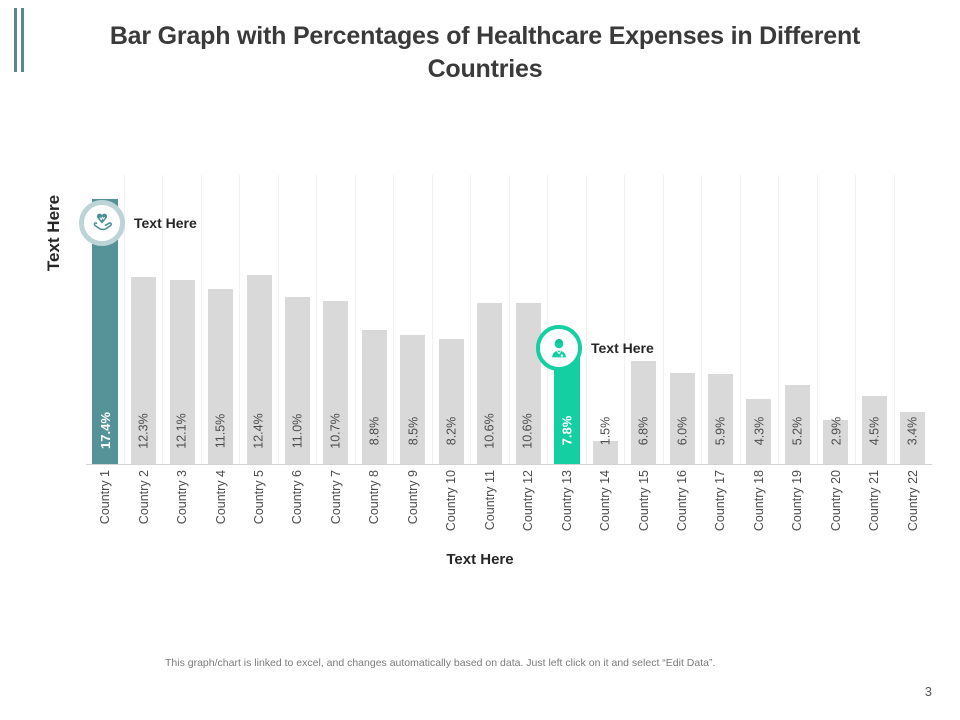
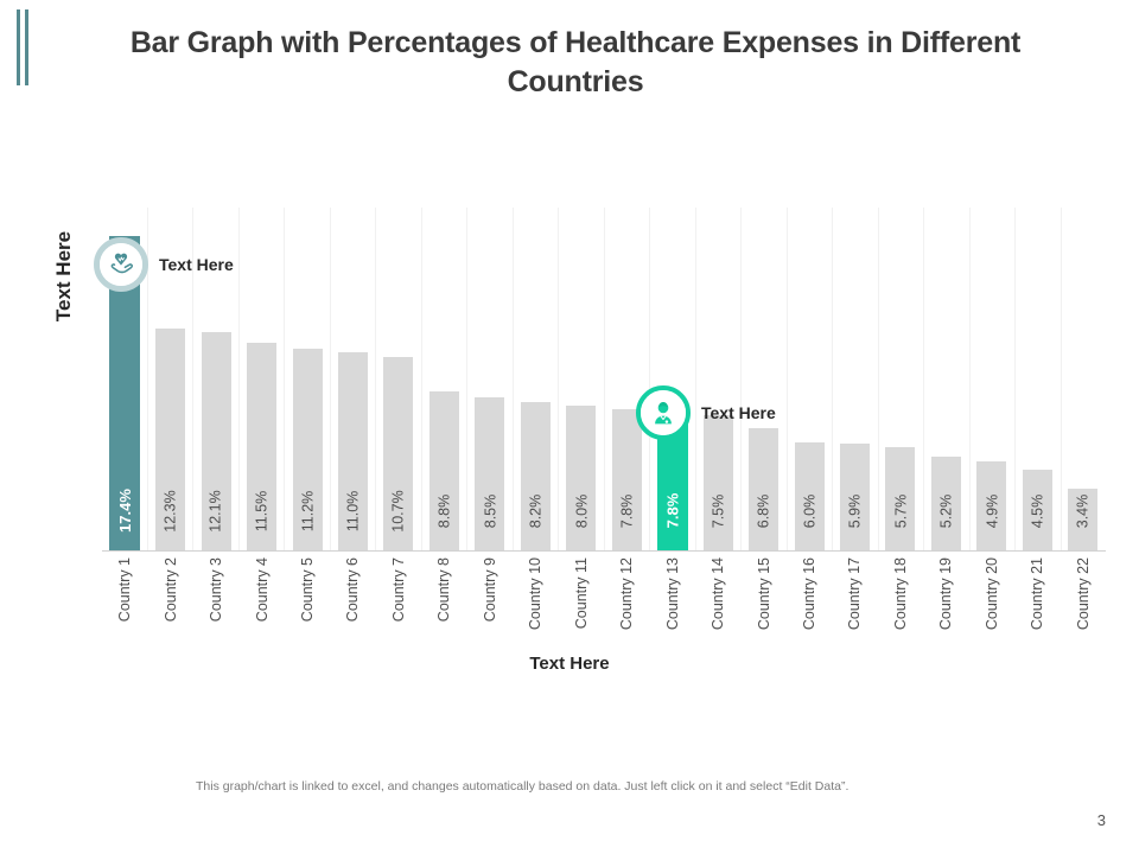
Country 5: 12.4% -> 11.2%
Country 11: 10.6% -> 8.0%
Country 12: 10.6% -> 7.8%
Country 14: 1.5% -> 7.5%
Country 18: 4.3% -> 5.7%
Country 20: 2.9% -> 4.9%
